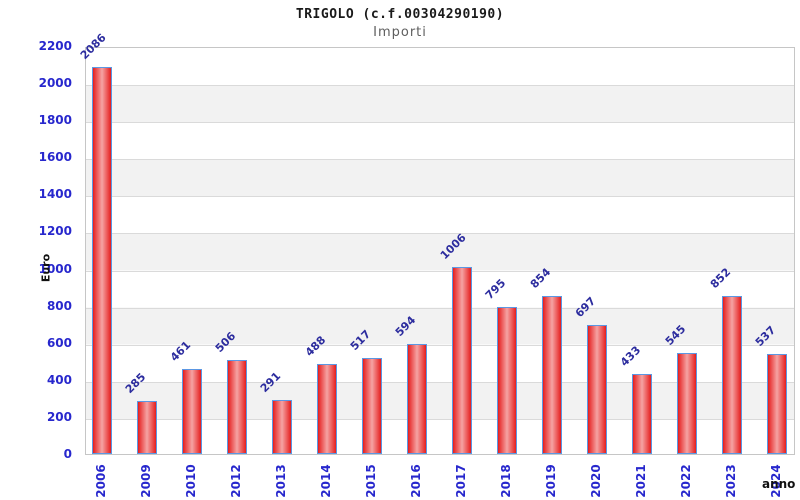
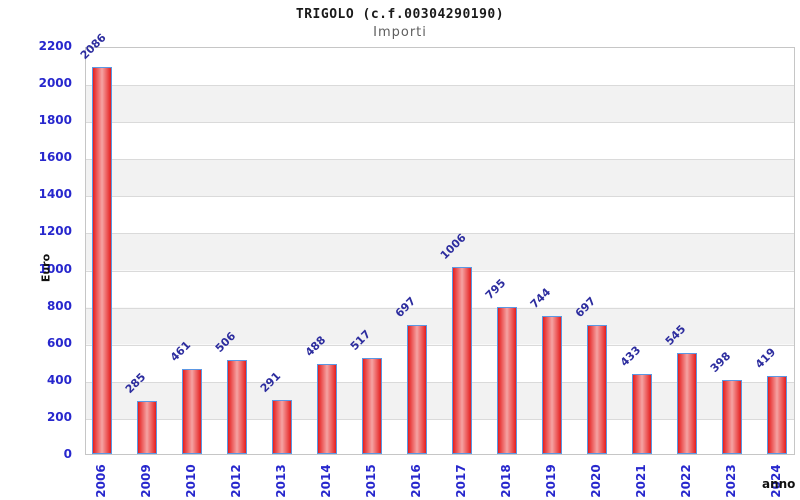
2016: 594 -> 697
2019: 854 -> 744
2023: 852 -> 398
2024: 537 -> 419
